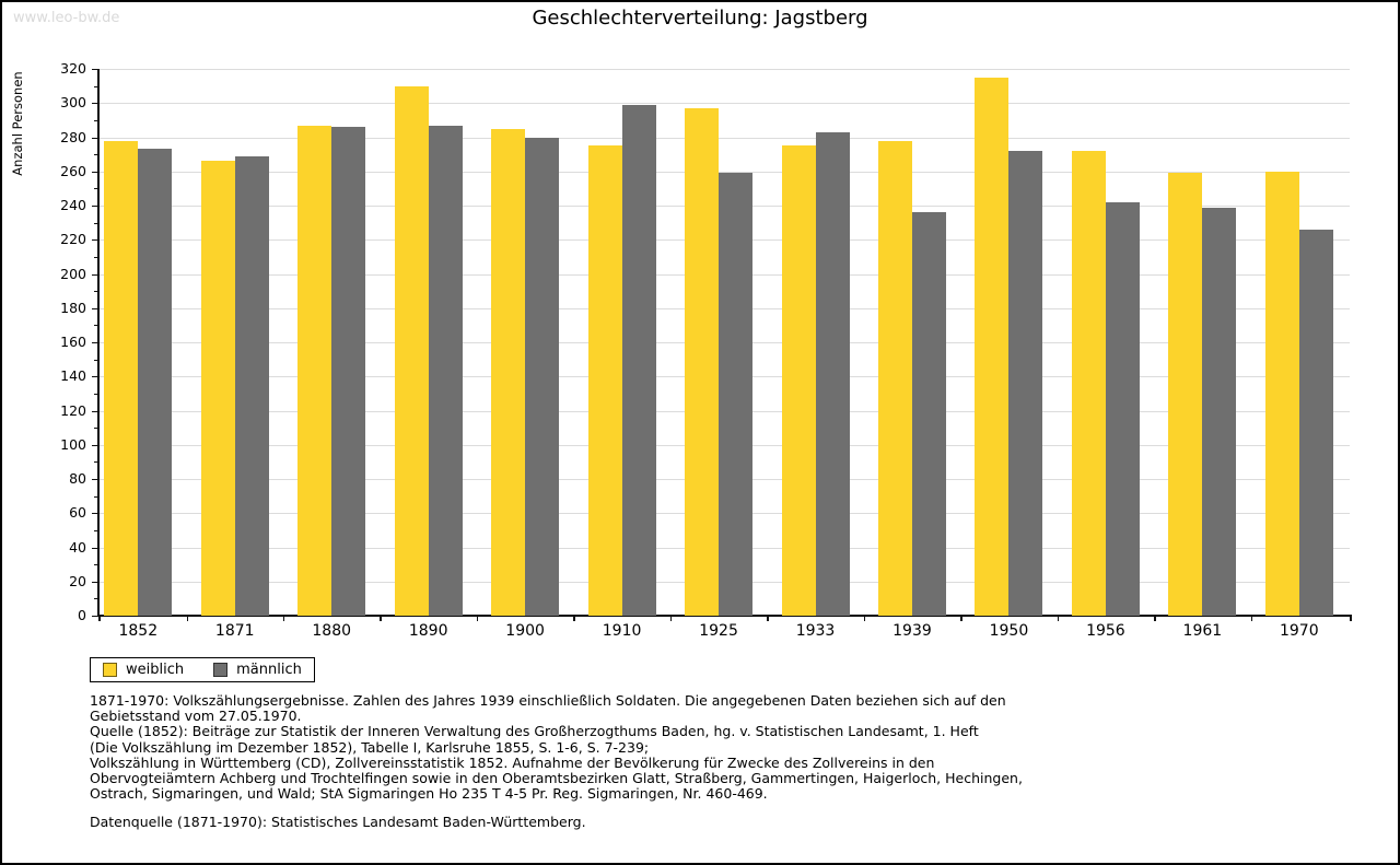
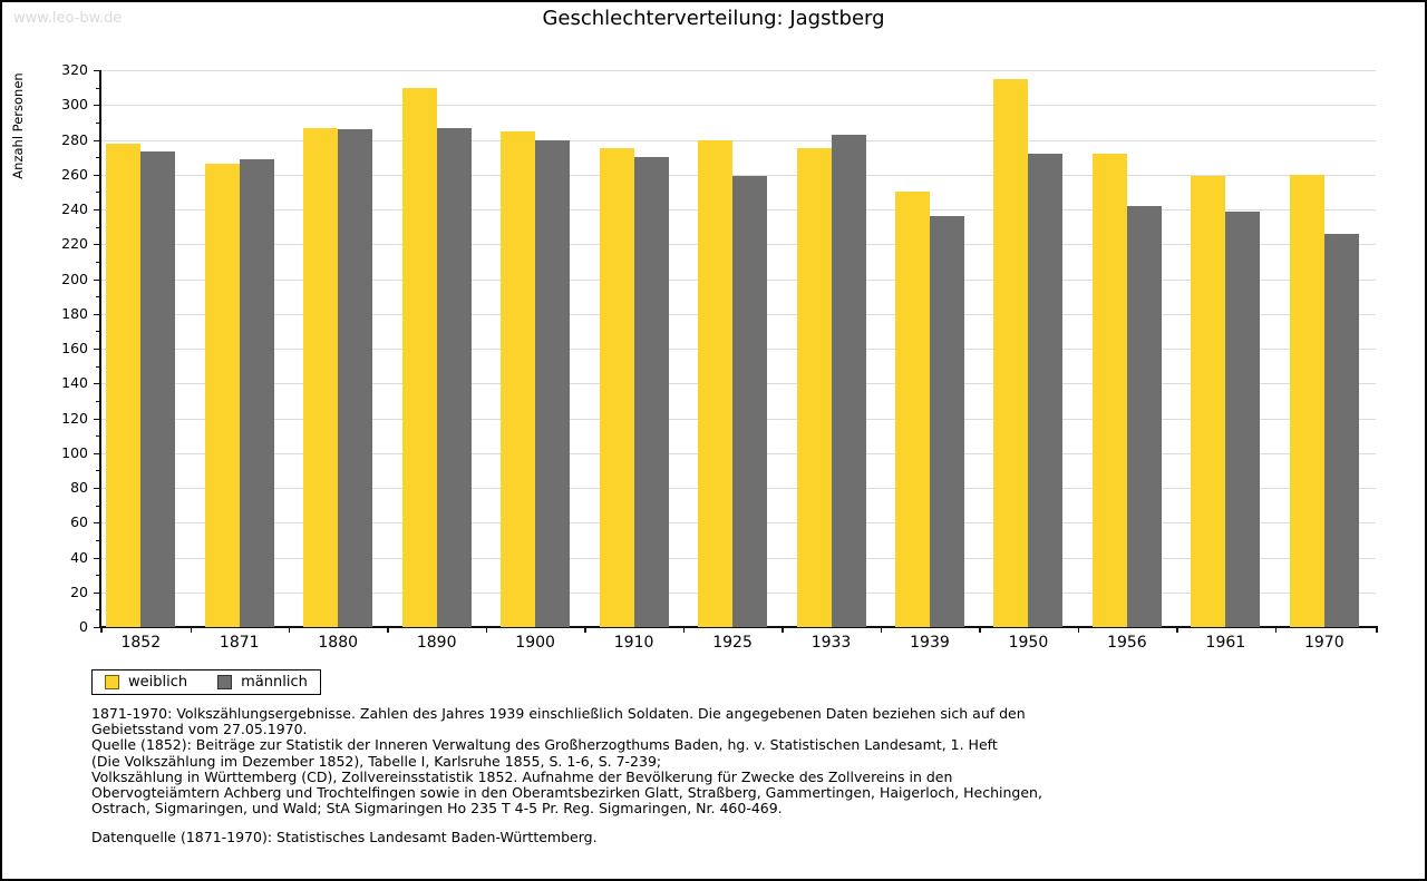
männlich/1910: 299 -> 270
weiblich/1925: 297 -> 280
weiblich/1939: 278 -> 250
